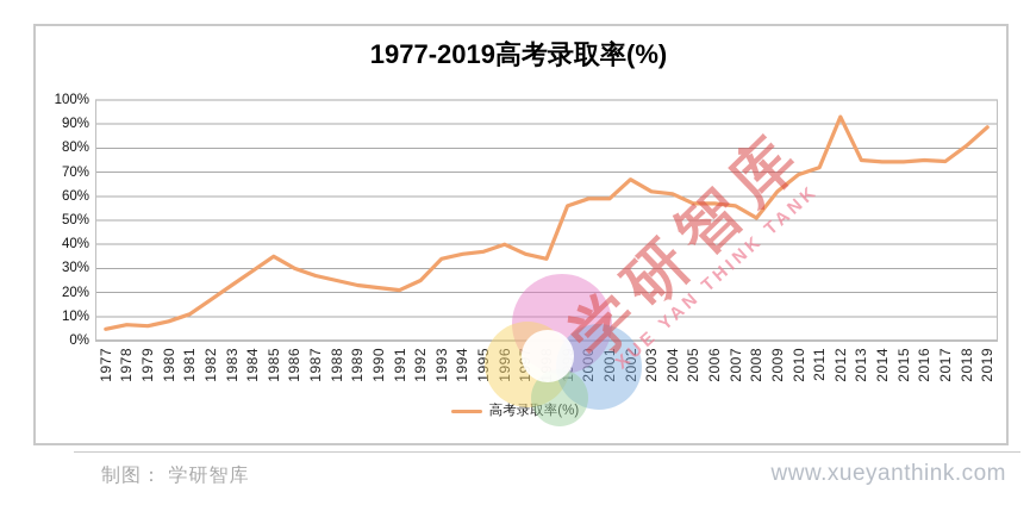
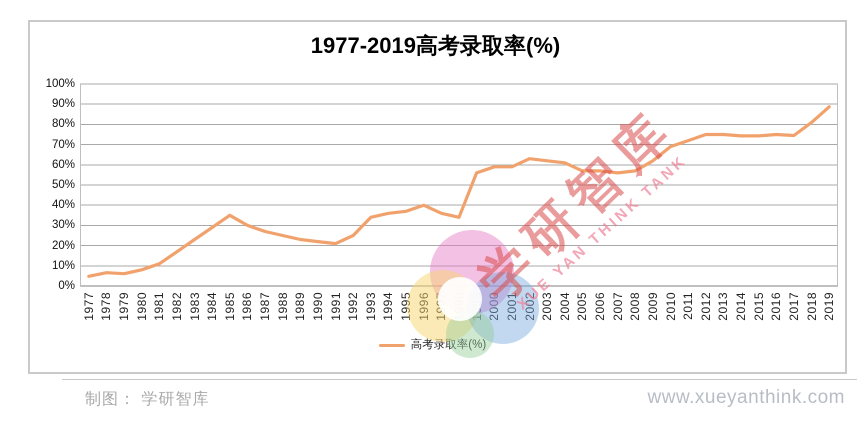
2002: 67% -> 63%
2008: 51% -> 57%
2012: 93% -> 75%
